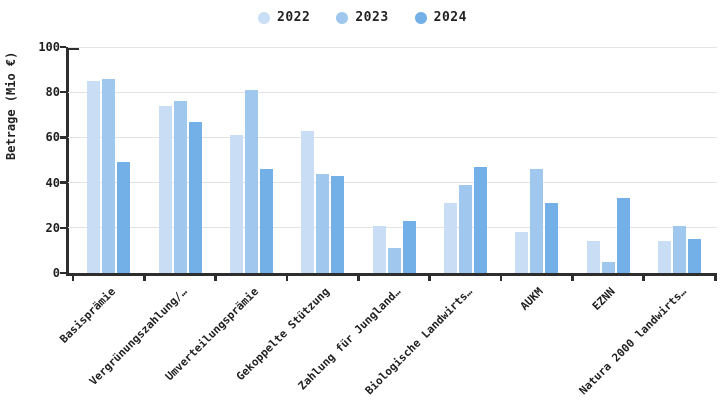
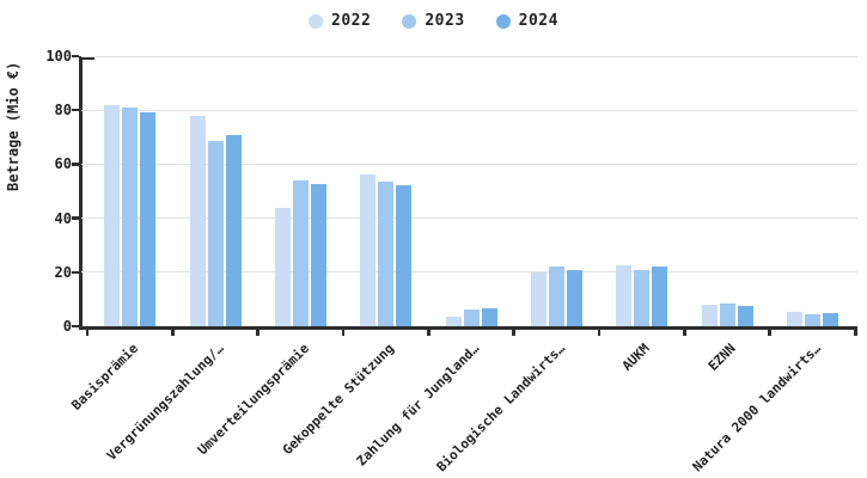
2022/Basisprämie: 85 -> 82
2023/Basisprämie: 86 -> 81
2024/Basisprämie: 49 -> 79
2022/Vergrünungszahlung/…: 74 -> 78
2023/Vergrünungszahlung/…: 76 -> 68
2024/Vergrünungszahlung/…: 67 -> 71
2022/Umverteilungsprämie: 61 -> 44
2023/Umverteilungsprämie: 81 -> 54
2024/Umverteilungsprämie: 46 -> 52
2022/Gekoppelte Stützung: 63 -> 56
2023/Gekoppelte Stützung: 44 -> 54
2024/Gekoppelte Stützung: 43 -> 52
2022/Zahlung für Jungland…: 21 -> 4
2023/Zahlung für Jungland…: 11 -> 6
2024/Zahlung für Jungland…: 23 -> 6
2022/Biologische Landwirts…: 31 -> 20
2023/Biologische Landwirts…: 39 -> 22
2024/Biologische Landwirts…: 47 -> 21
2022/AUKM: 18 -> 22
2023/AUKM: 46 -> 21
2024/AUKM: 31 -> 22
2022/EZNN: 14 -> 8
2023/EZNN: 5 -> 8
2024/EZNN: 33 -> 8
2022/Natura 2000 landwirts…: 14 -> 6
2023/Natura 2000 landwirts…: 21 -> 4
2024/Natura 2000 landwirts…: 15 -> 5
